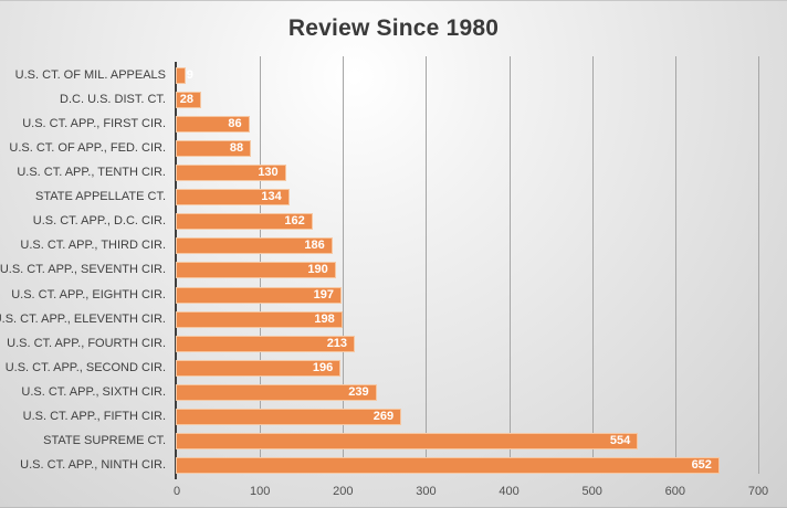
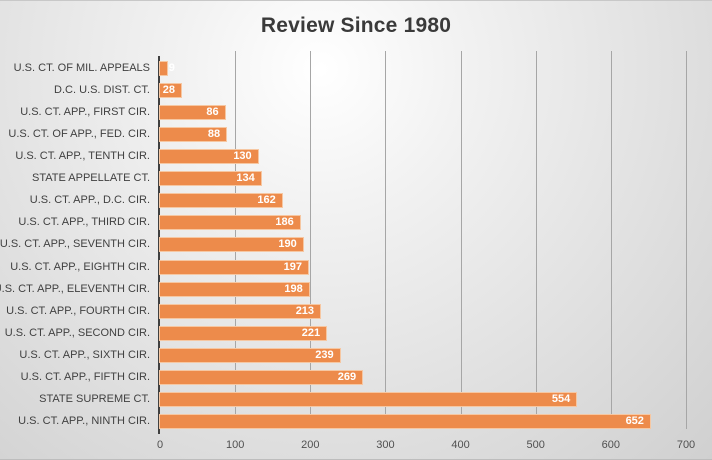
U.S. CT. APP., SECOND CIR.: 196 -> 221
